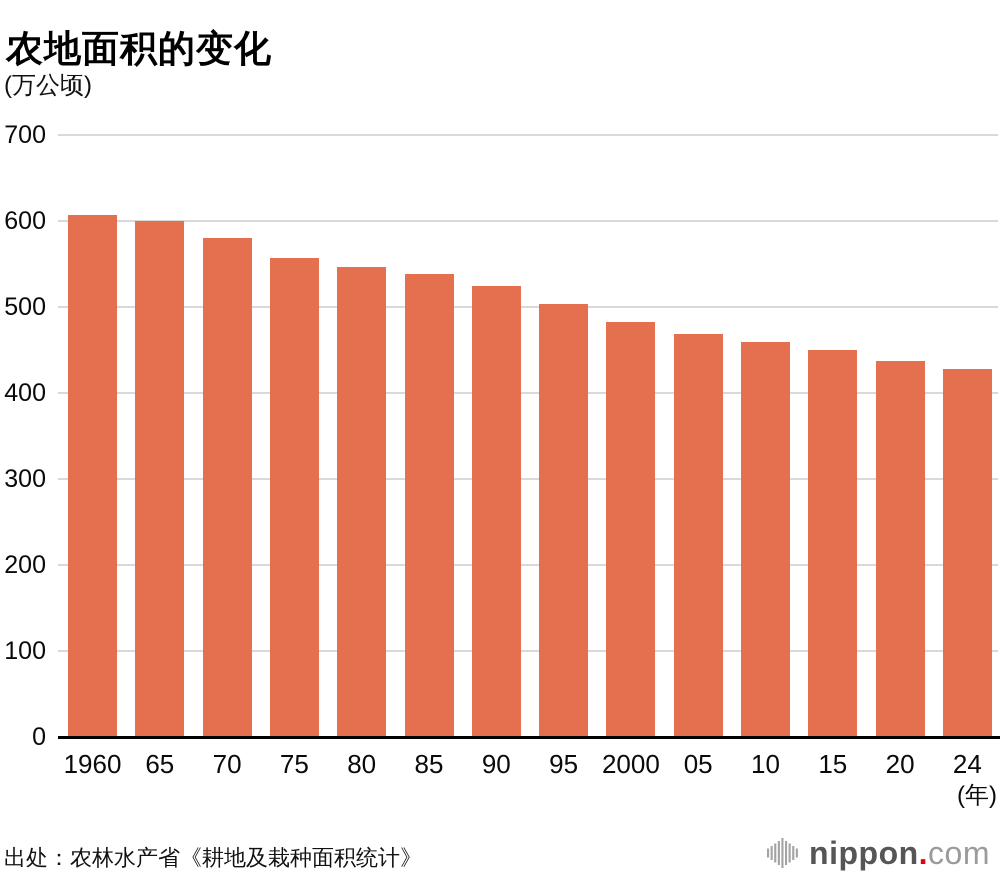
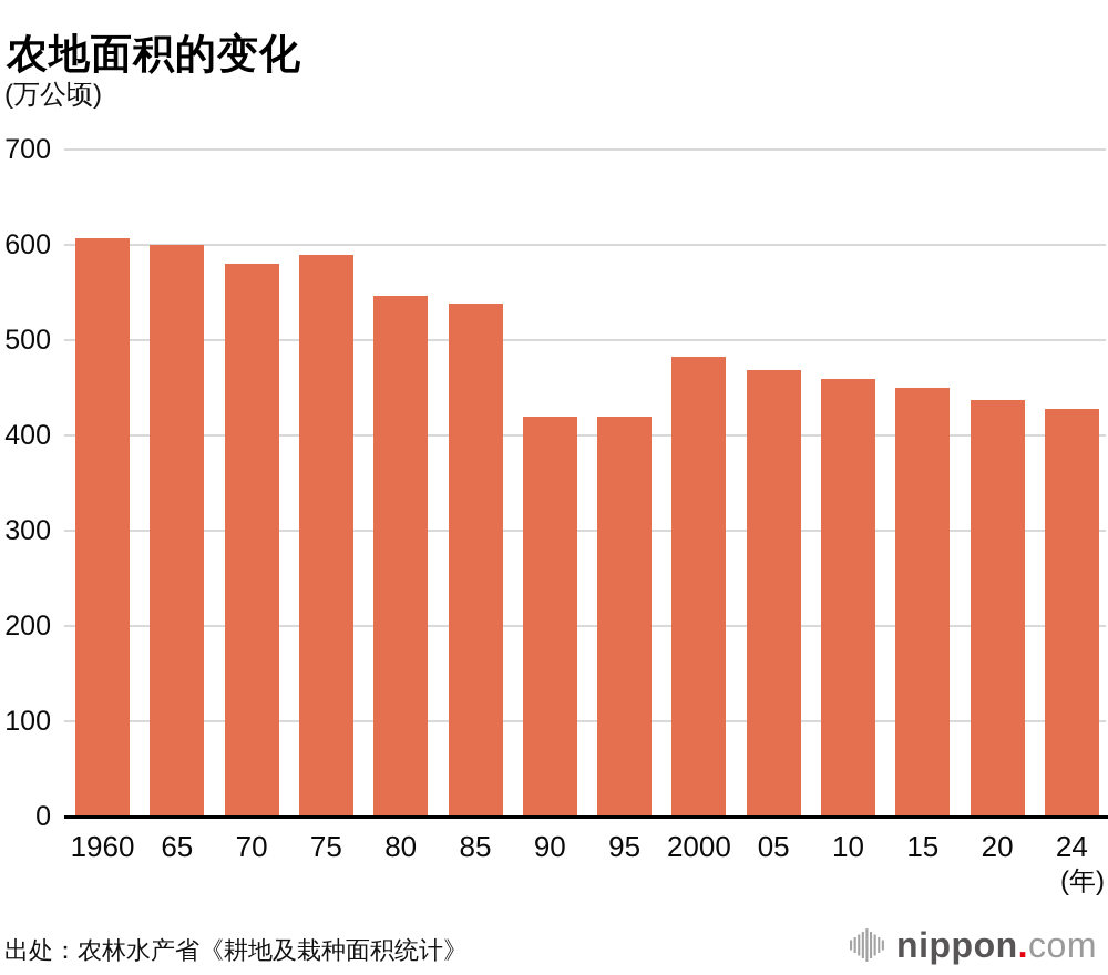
75: 560 -> 590
90: 520 -> 420
95: 500 -> 420
